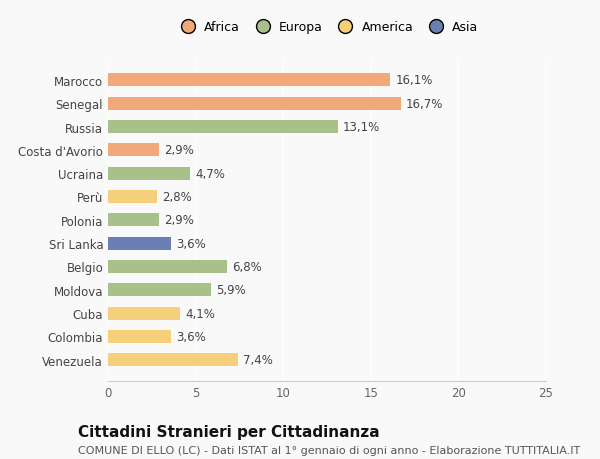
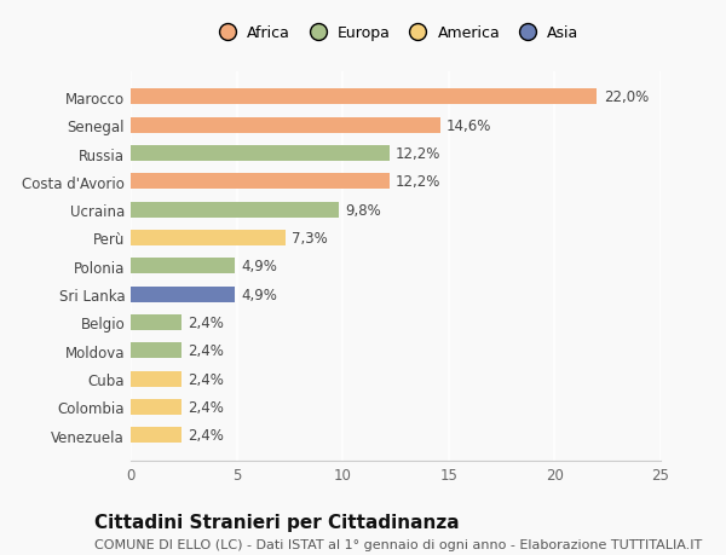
Marocco: 16,1% -> 22,0%
Senegal: 16,7% -> 14,6%
Russia: 13,1% -> 12,2%
Costa d'Avorio: 2,9% -> 12,2%
Ucraina: 4,7% -> 9,8%
Perù: 2,8% -> 7,3%
Polonia: 2,9% -> 4,9%
Sri Lanka: 3,6% -> 4,9%
Belgio: 6,8% -> 2,4%
Moldova: 5,9% -> 2,4%
Cuba: 4,1% -> 2,4%
Colombia: 3,6% -> 2,4%
Venezuela: 7,4% -> 2,4%
